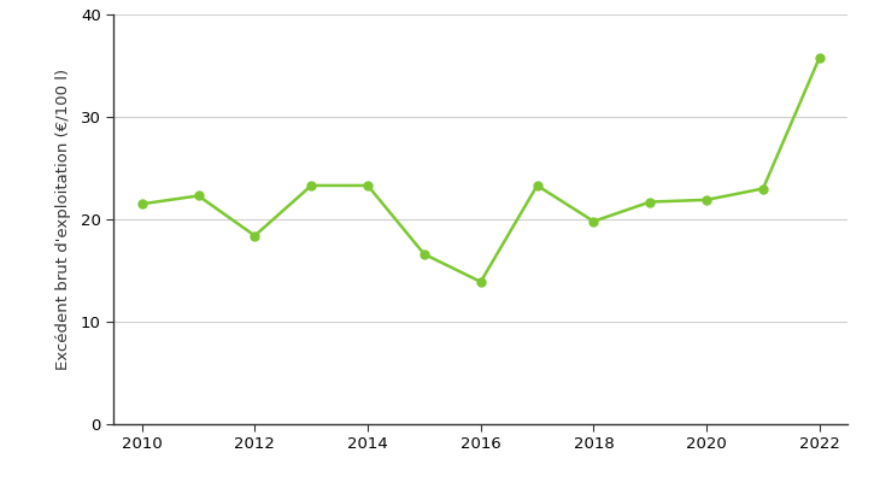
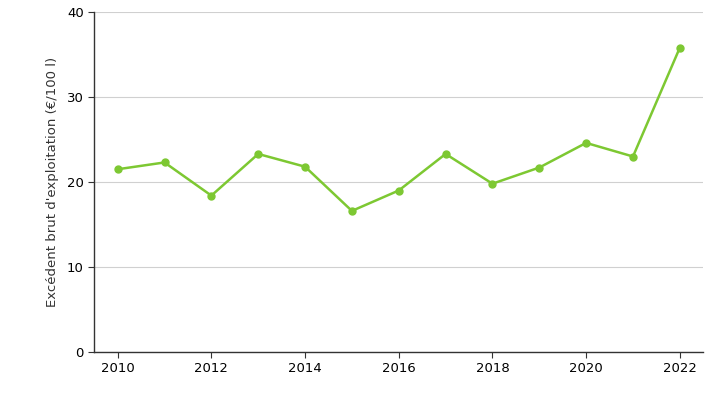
2014: 23.3 -> 21.8
2016: 13.9 -> 19.0
2020: 21.9 -> 24.6
